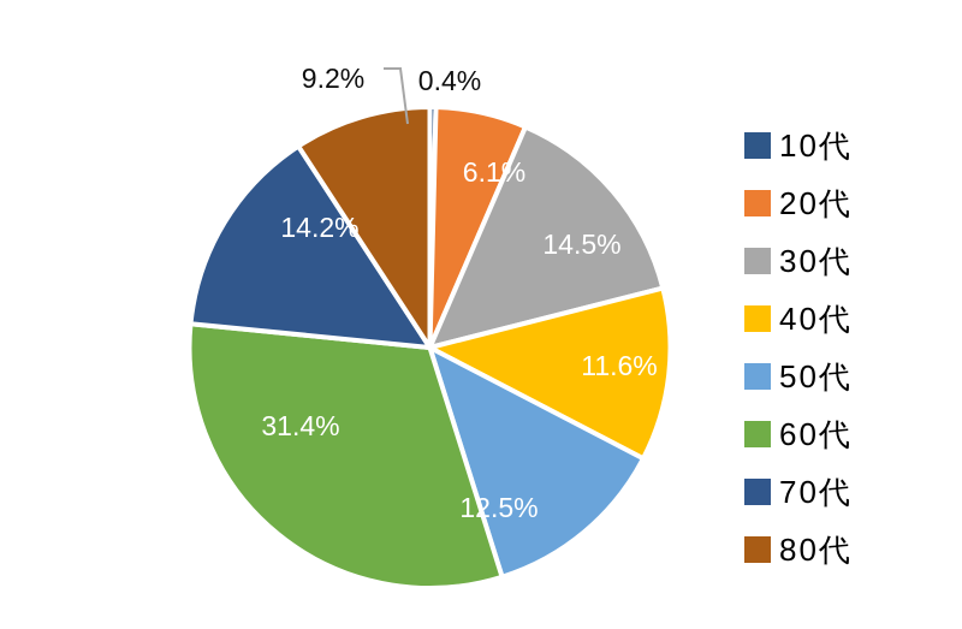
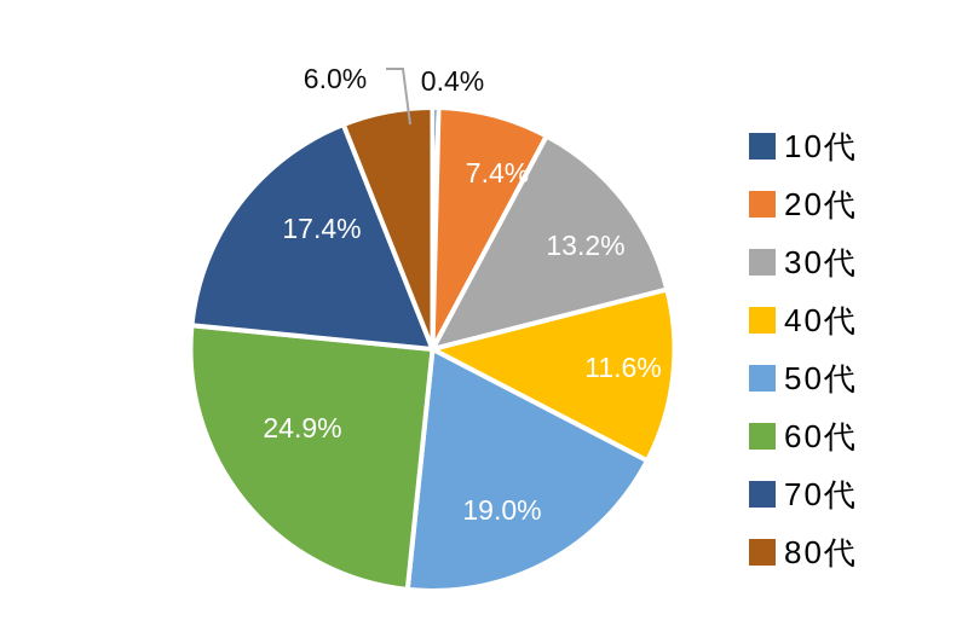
20代: 6.1% -> 7.4%
30代: 14.5% -> 13.2%
50代: 12.5% -> 19.0%
60代: 31.4% -> 24.9%
70代: 14.2% -> 17.4%
80代: 9.2% -> 6.0%
